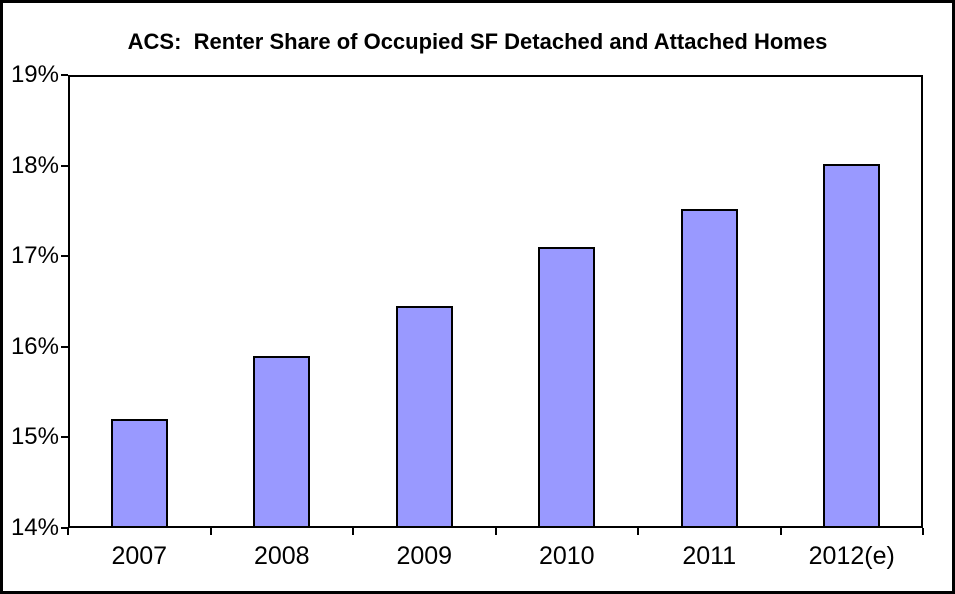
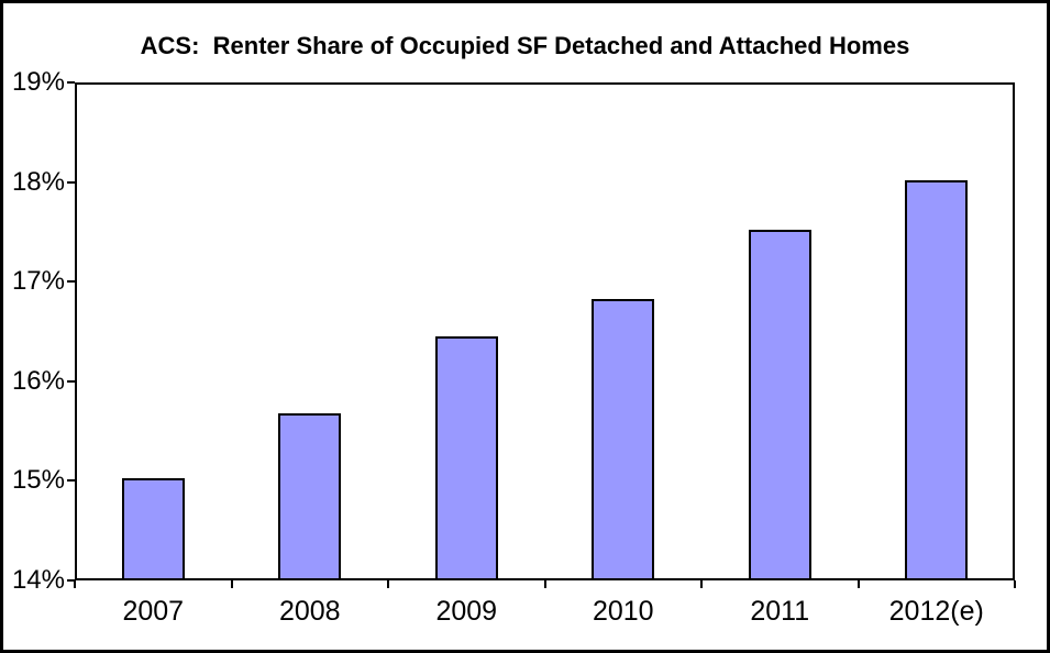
2007: 15.2% -> 15.0%
2008: 15.9% -> 15.7%
2010: 17.1% -> 16.8%
